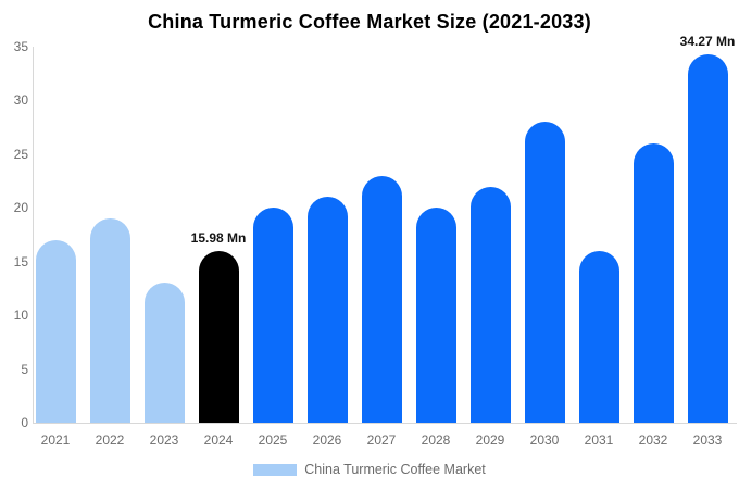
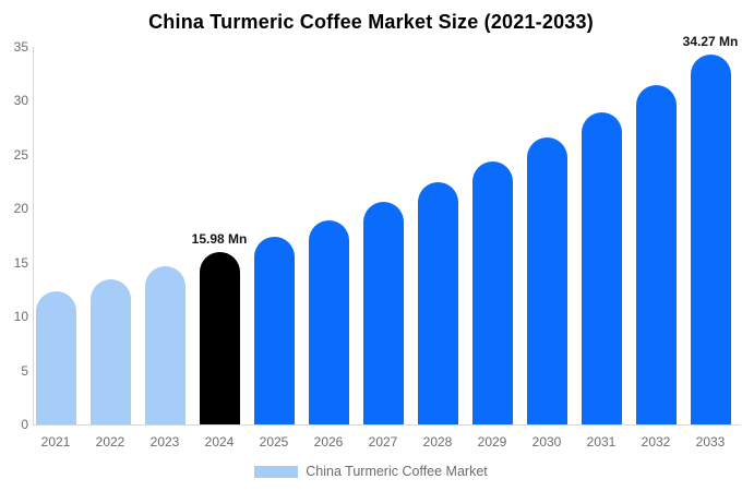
2021: 17 -> 12
2022: 19 -> 13
2023: 13 -> 15
2025: 20 -> 17
2026: 21 -> 19
2027: 23 -> 21
2028: 20 -> 22
2029: 22 -> 24
2030: 28 -> 27
2031: 16 -> 29
2032: 26 -> 31
